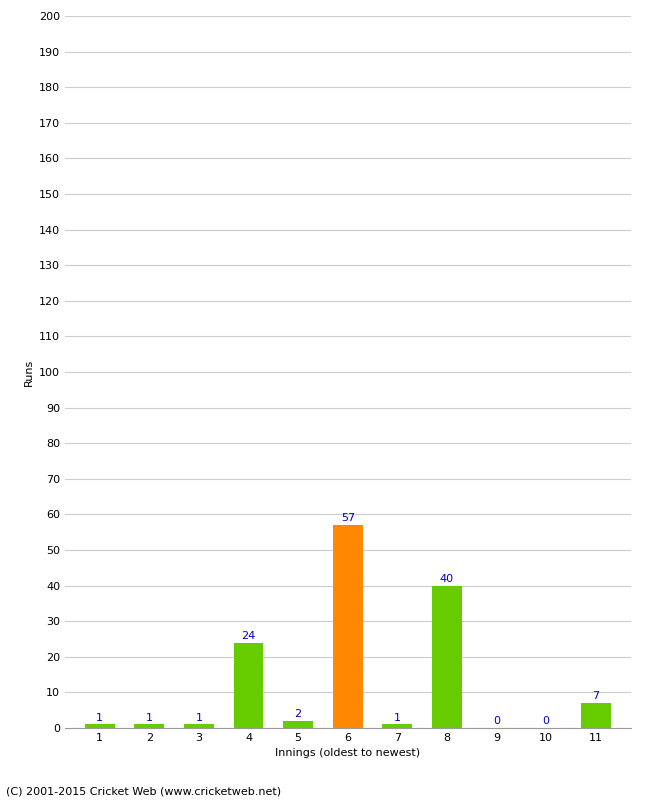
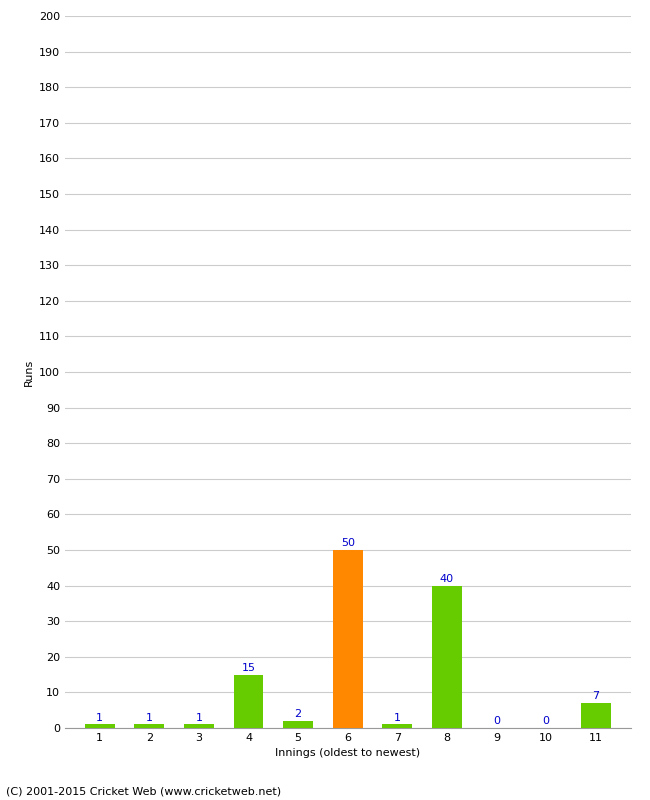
4: 24 -> 15
6: 57 -> 50
